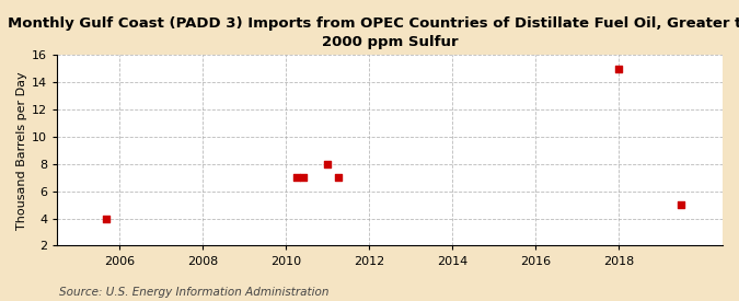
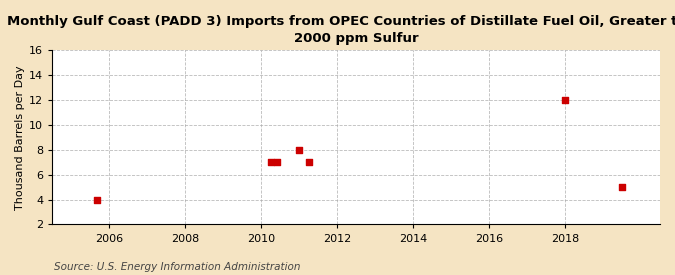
2018: 15 -> 12
